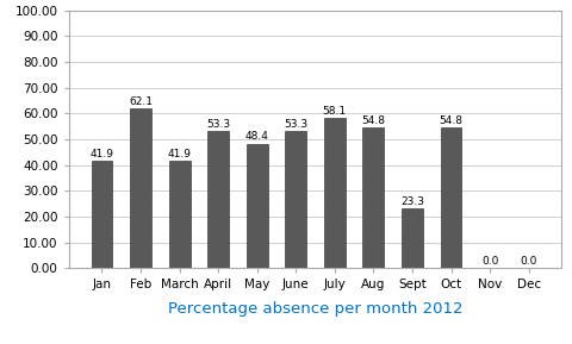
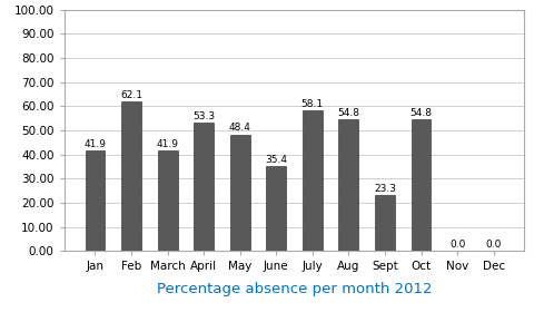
June: 53.3 -> 35.4
